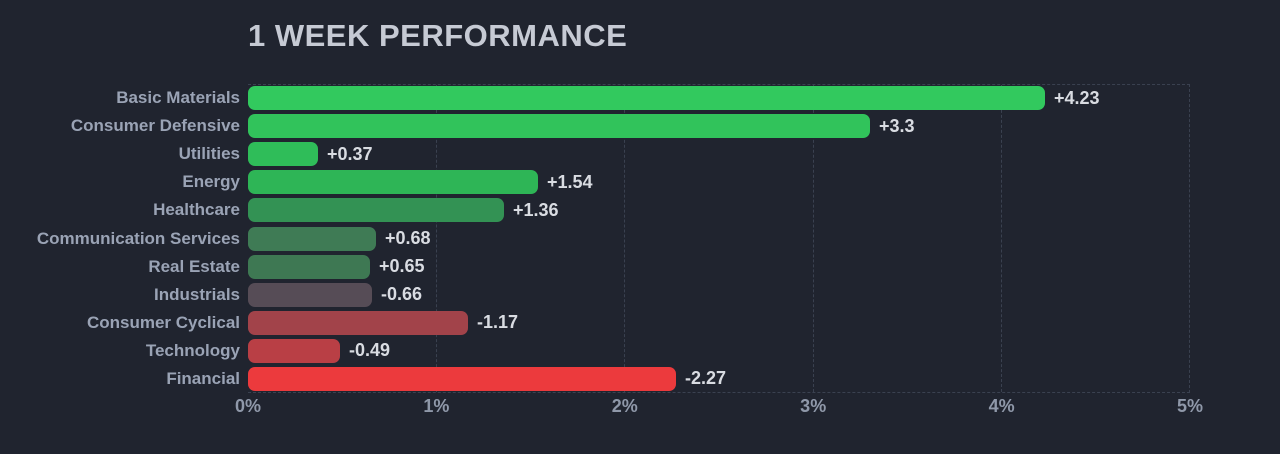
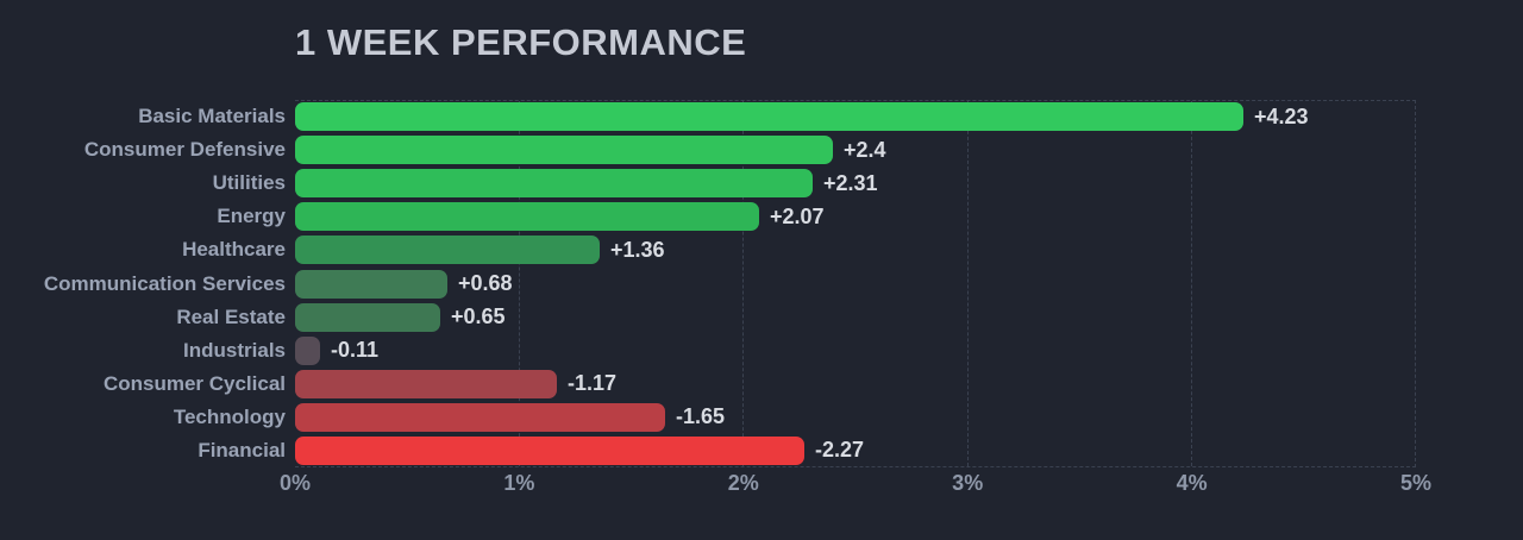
Consumer Defensive: +3.3 -> +2.4
Utilities: +0.37 -> +2.31
Energy: +1.54 -> +2.07
Industrials: -0.66 -> -0.11
Technology: -0.49 -> -1.65
